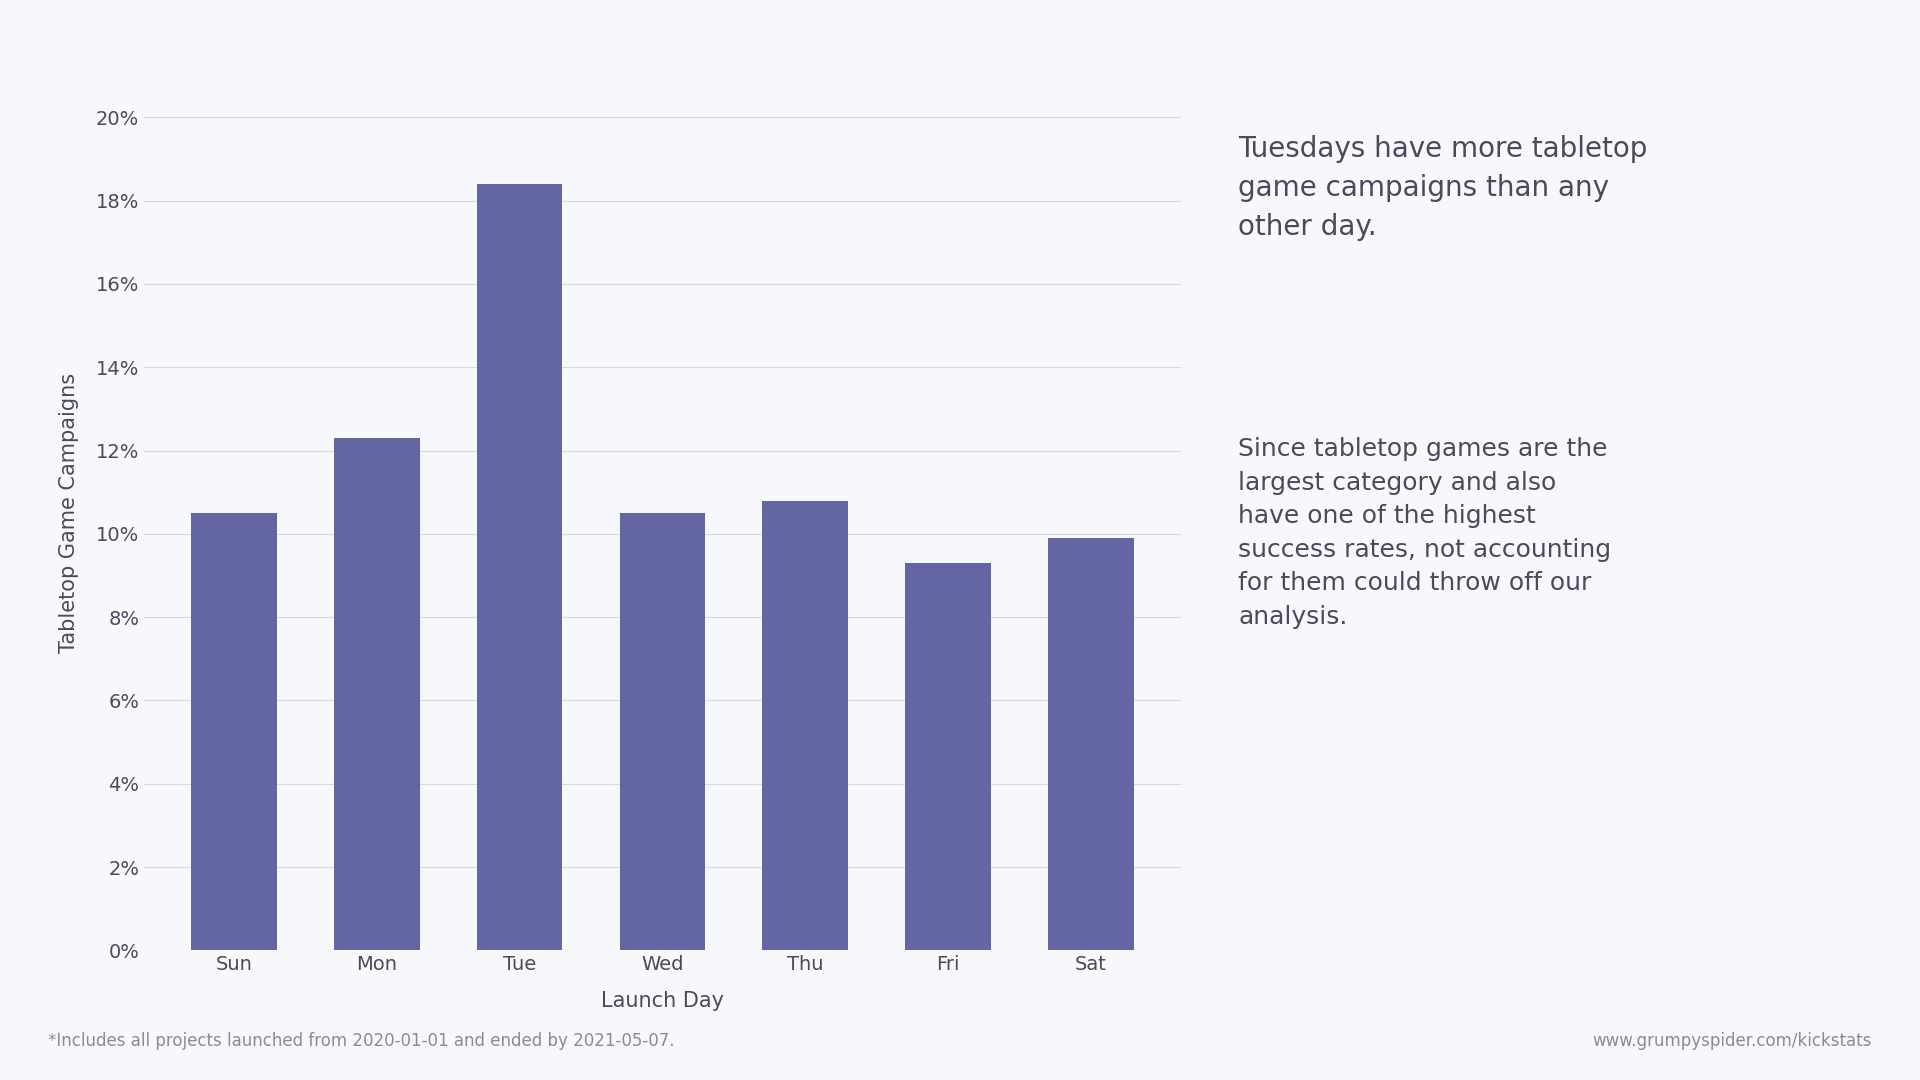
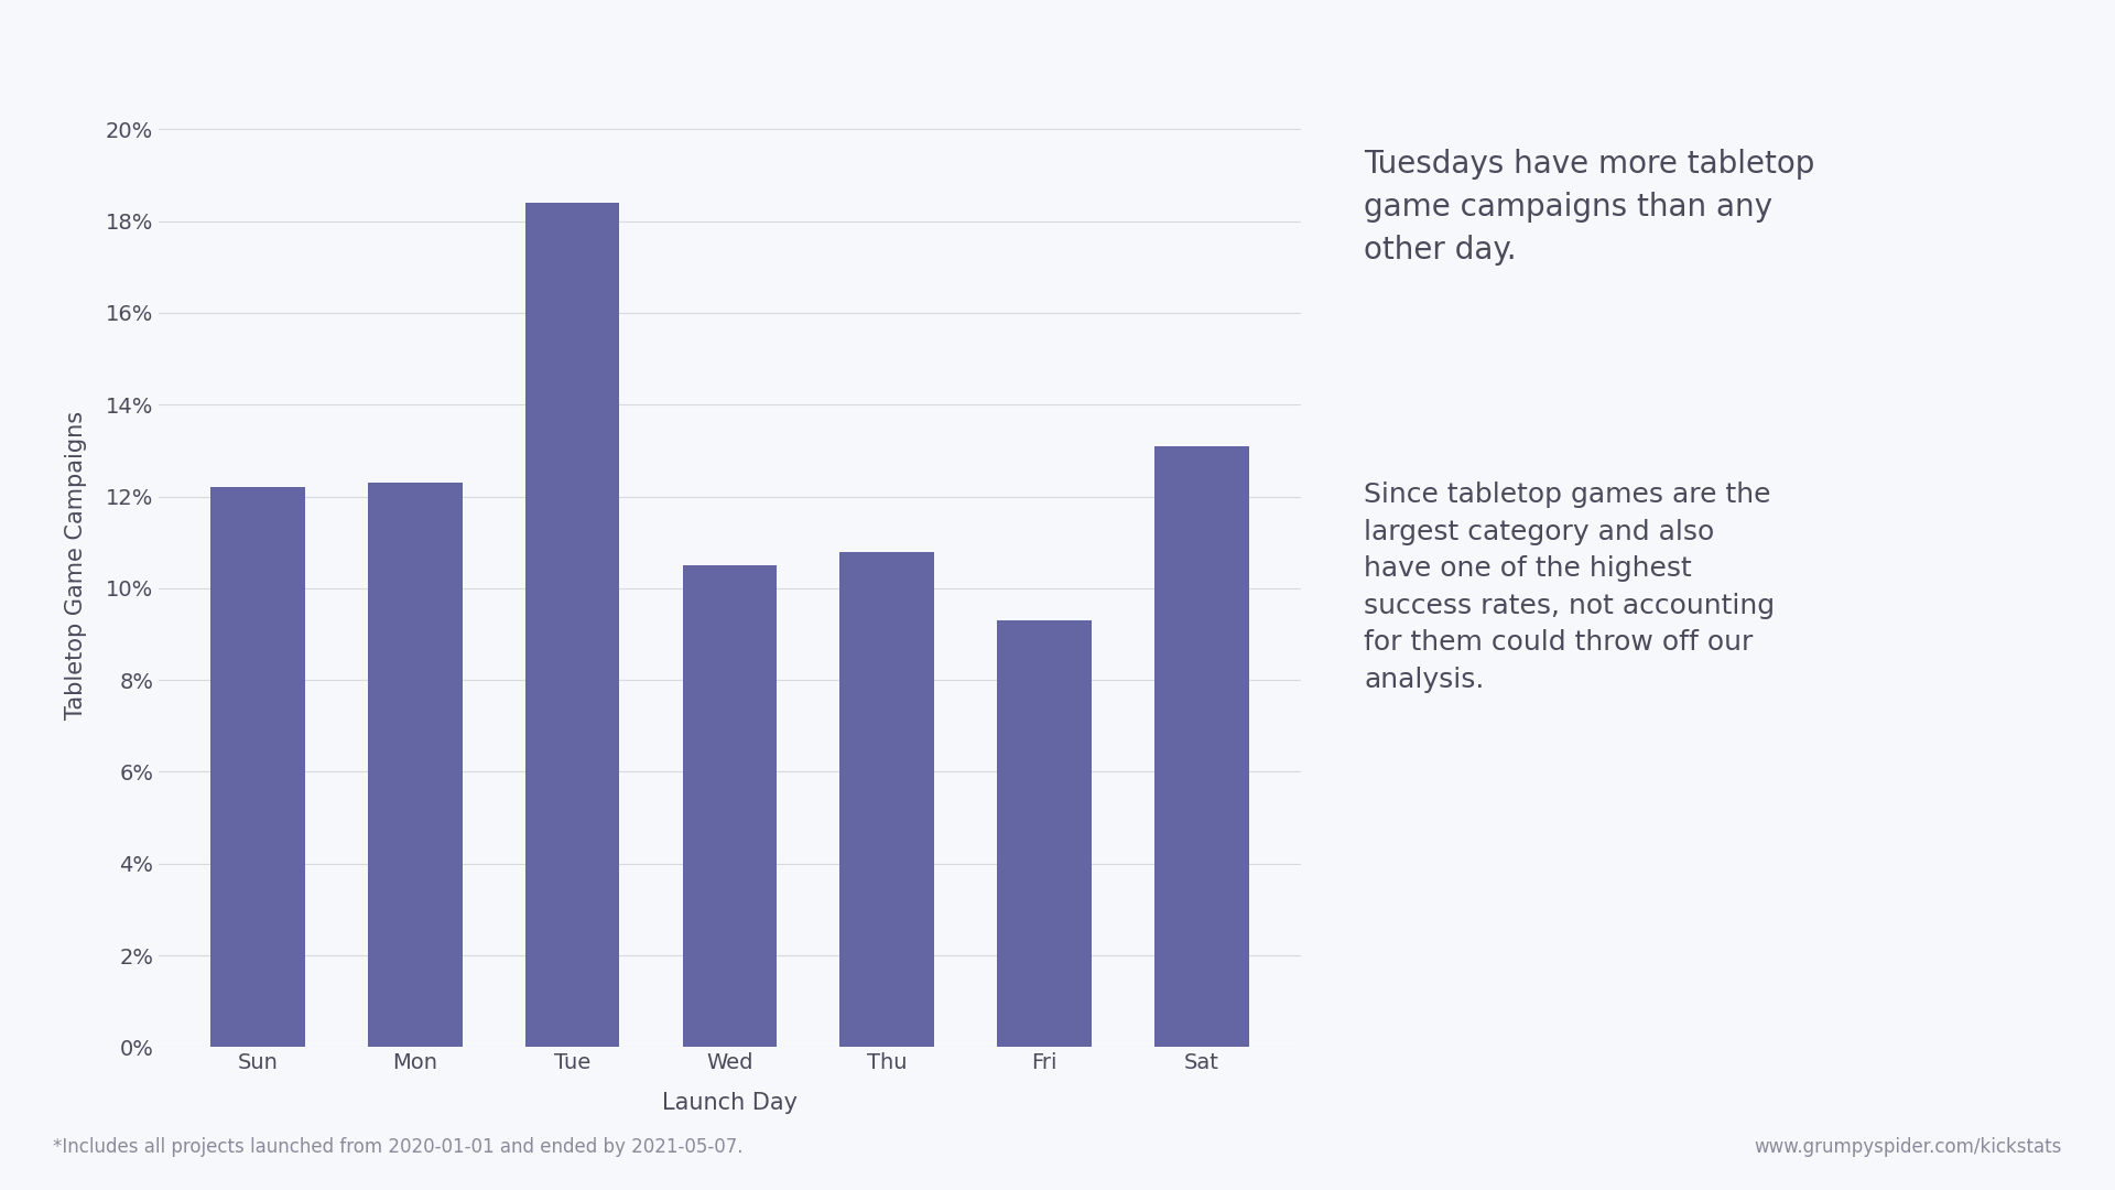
Sun: 10.5% -> 12.2%
Sat: 9.9% -> 13.1%
